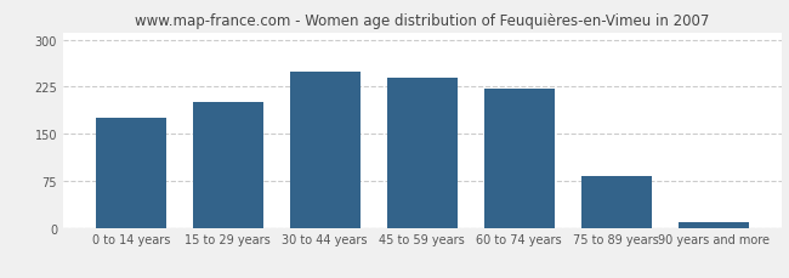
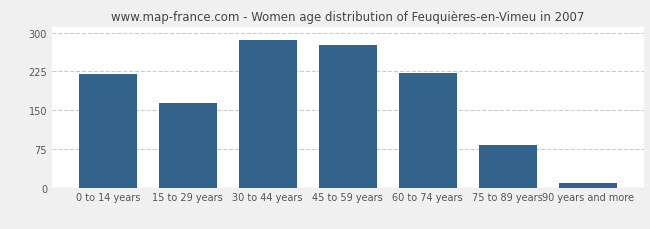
0 to 14 years: 176 -> 220
15 to 29 years: 200 -> 163
30 to 44 years: 250 -> 287
45 to 59 years: 240 -> 277
